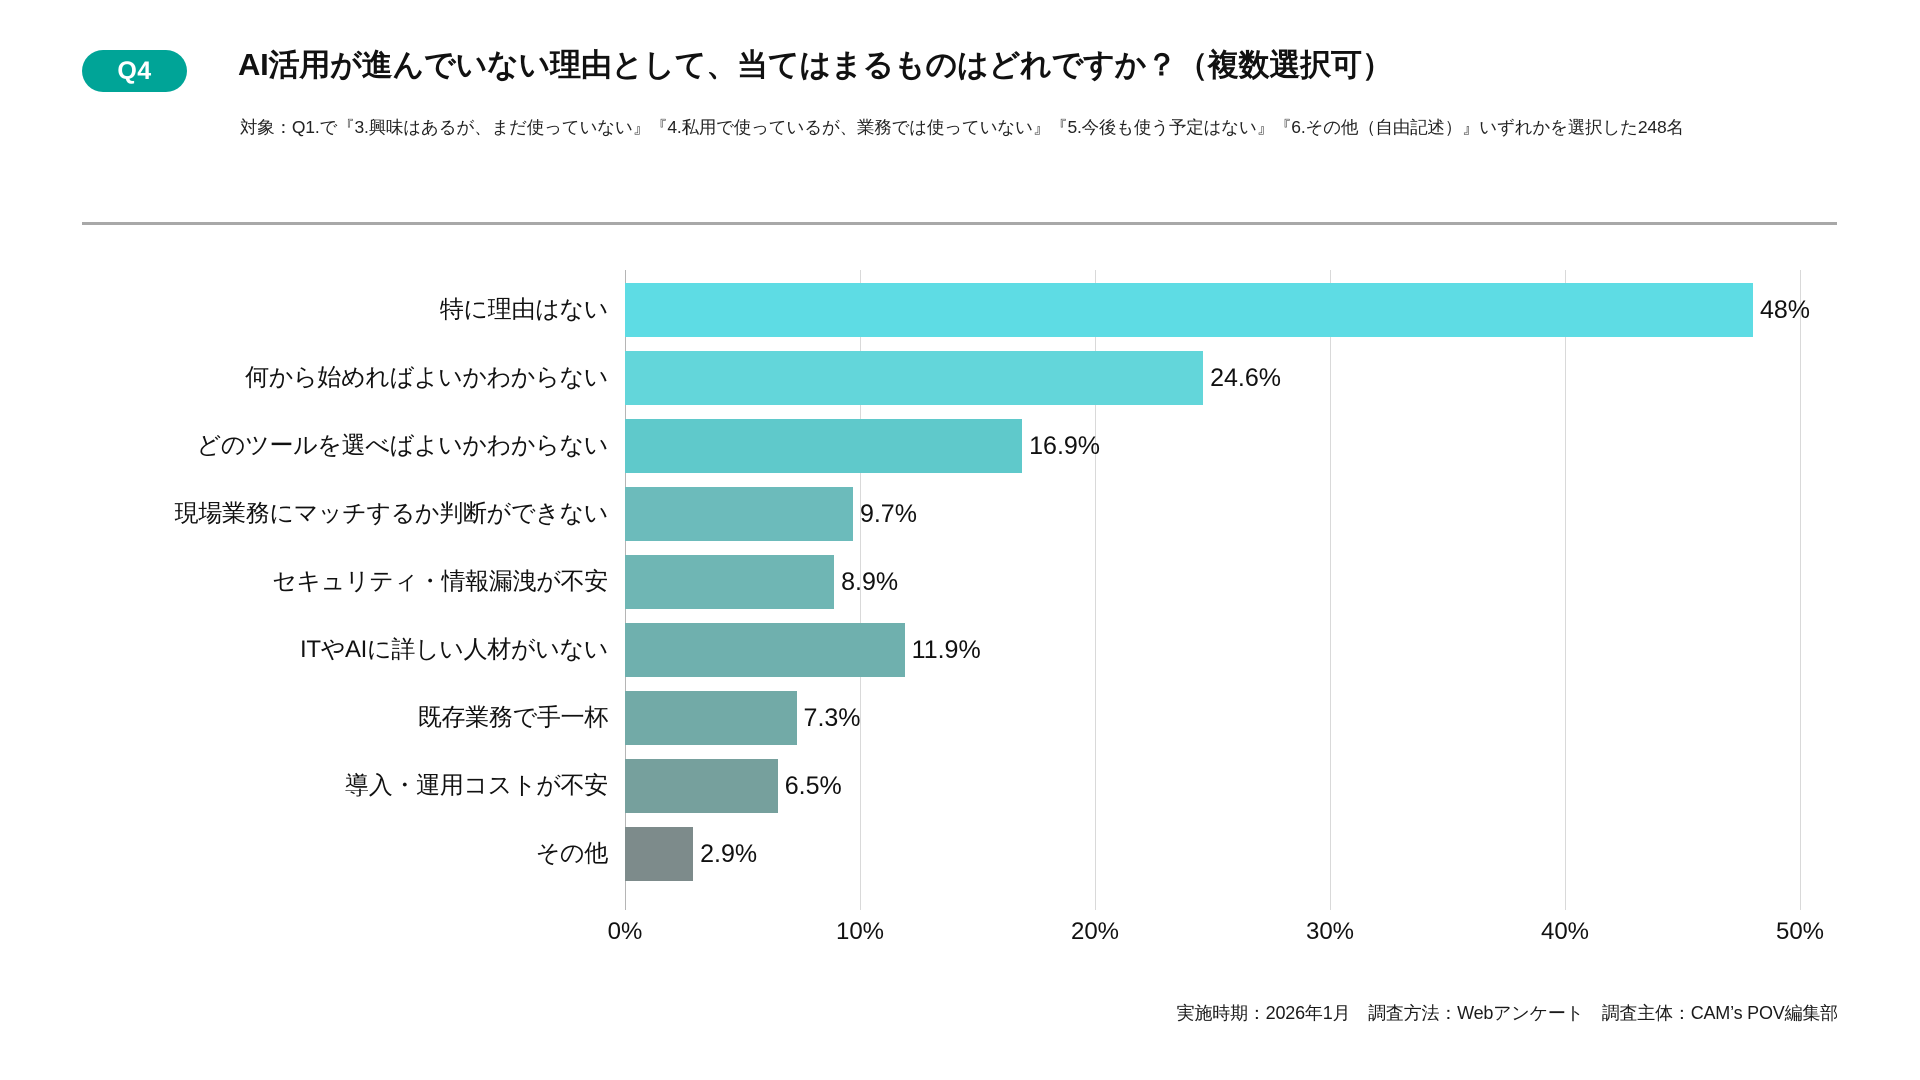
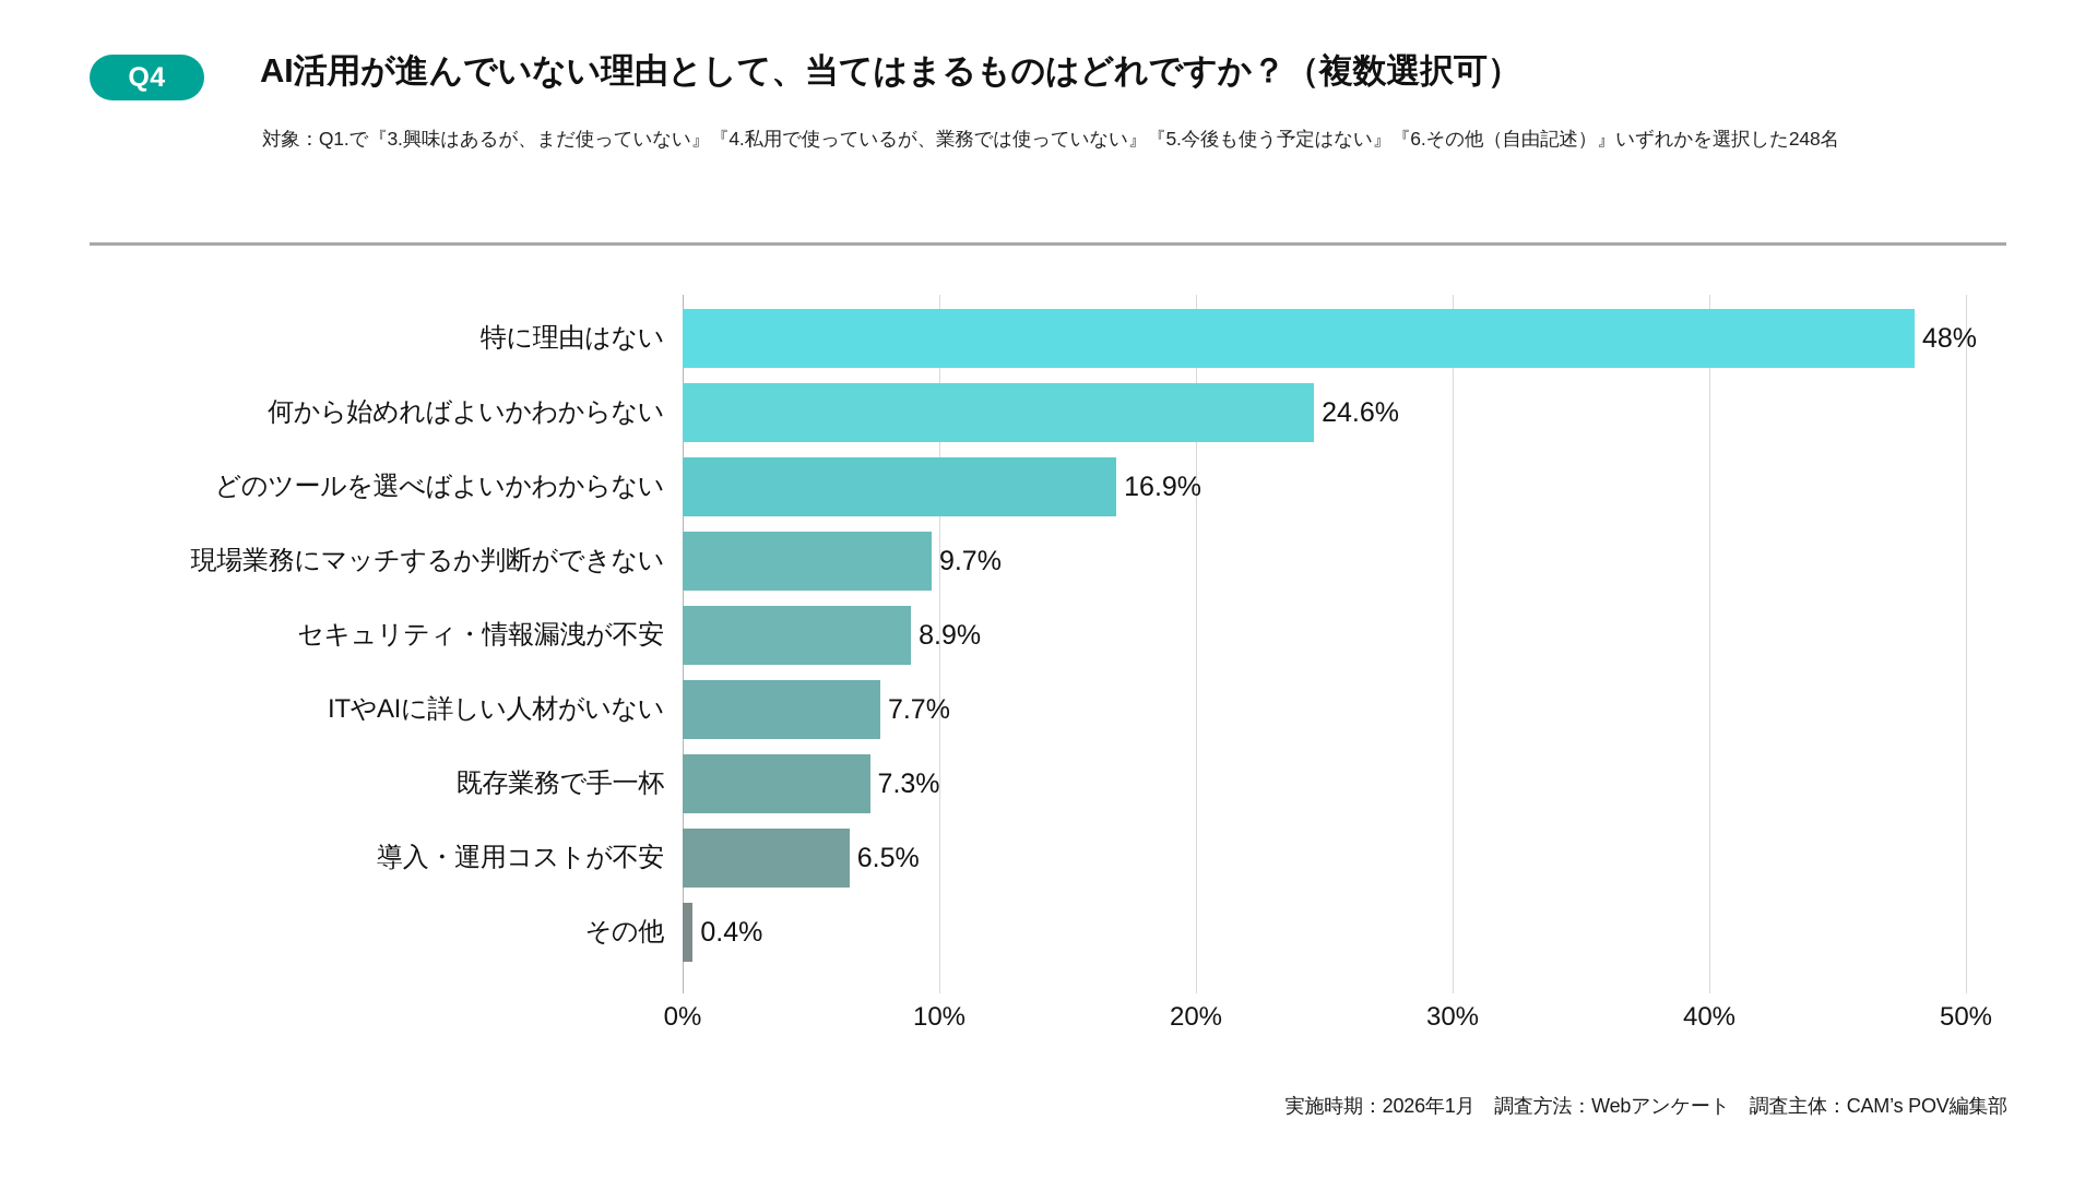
ITやAIに詳しい人材がいない: 11.9% -> 7.7%
その他: 2.9% -> 0.4%
